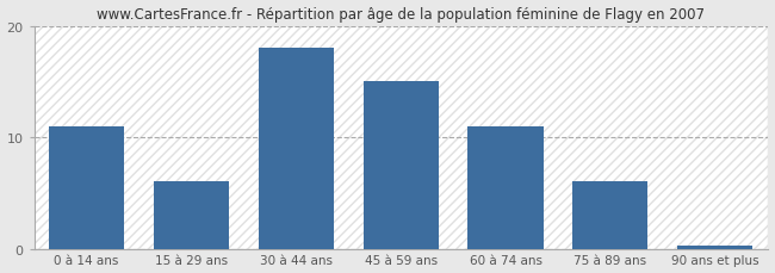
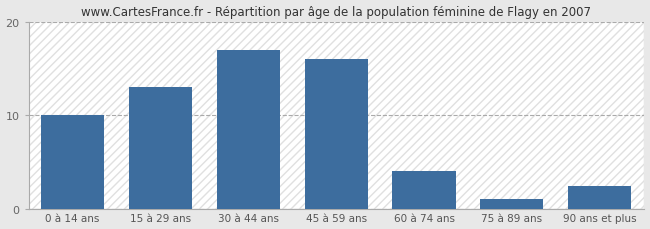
0 à 14 ans: 11.0 -> 10.0
15 à 29 ans: 6.0 -> 13.0
30 à 44 ans: 18.0 -> 17.0
45 à 59 ans: 15.0 -> 16.0
60 à 74 ans: 11.0 -> 4.0
75 à 89 ans: 6.0 -> 1.0
90 ans et plus: 0.3 -> 2.4
